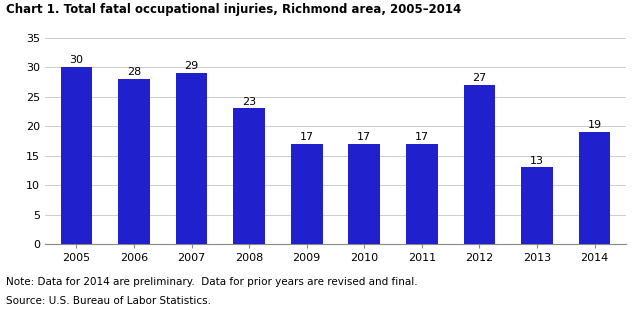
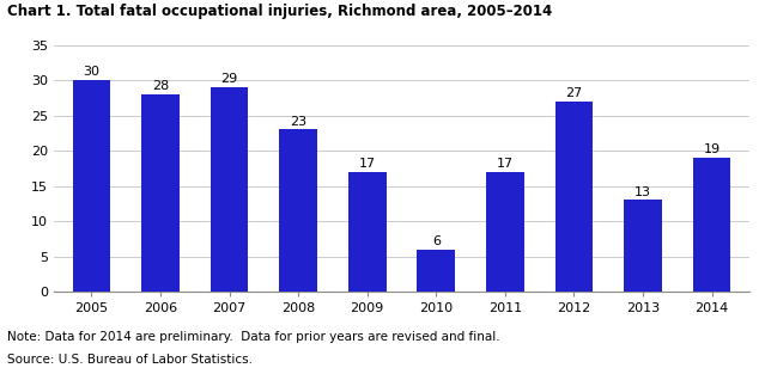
2010: 17 -> 6
